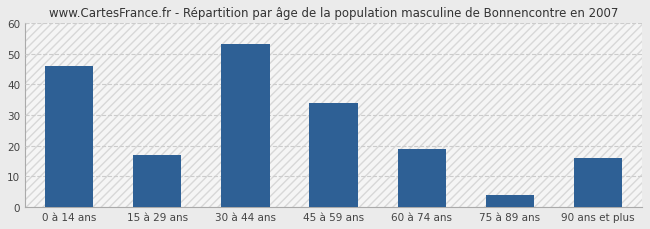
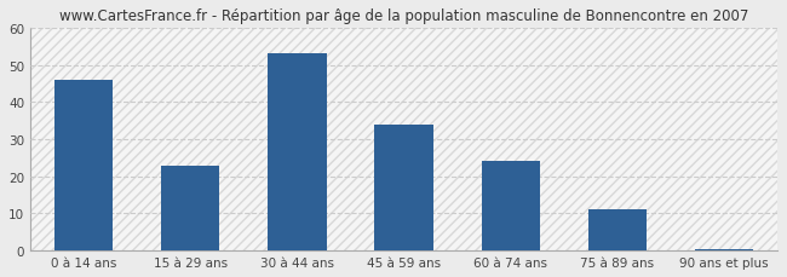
15 à 29 ans: 17.0 -> 23.0
60 à 74 ans: 19.0 -> 24.0
75 à 89 ans: 4.0 -> 11.0
90 ans et plus: 16.0 -> 0.5
